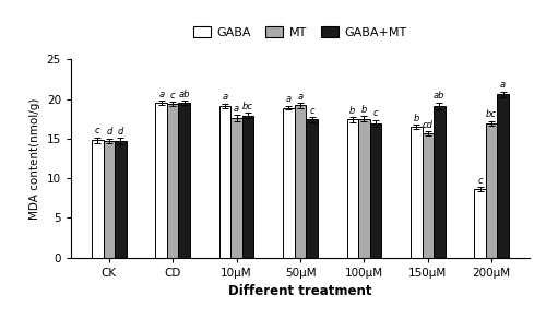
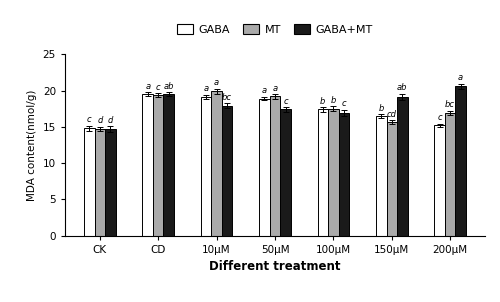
MT/10μM: 17.6 -> 19.9
GABA/200μM: 8.6 -> 15.2
